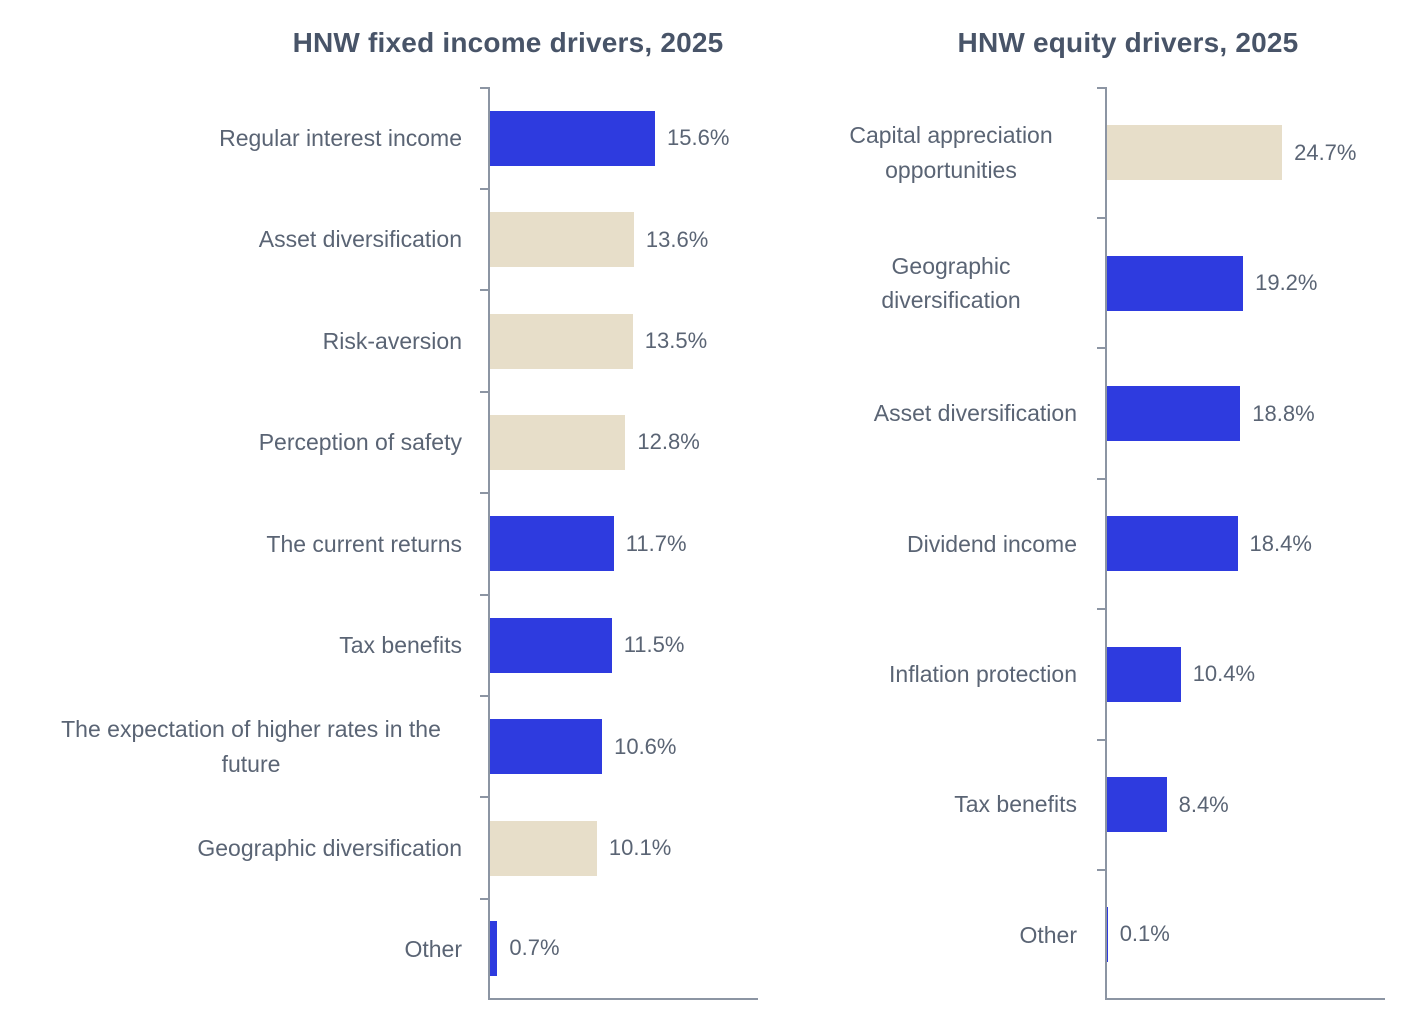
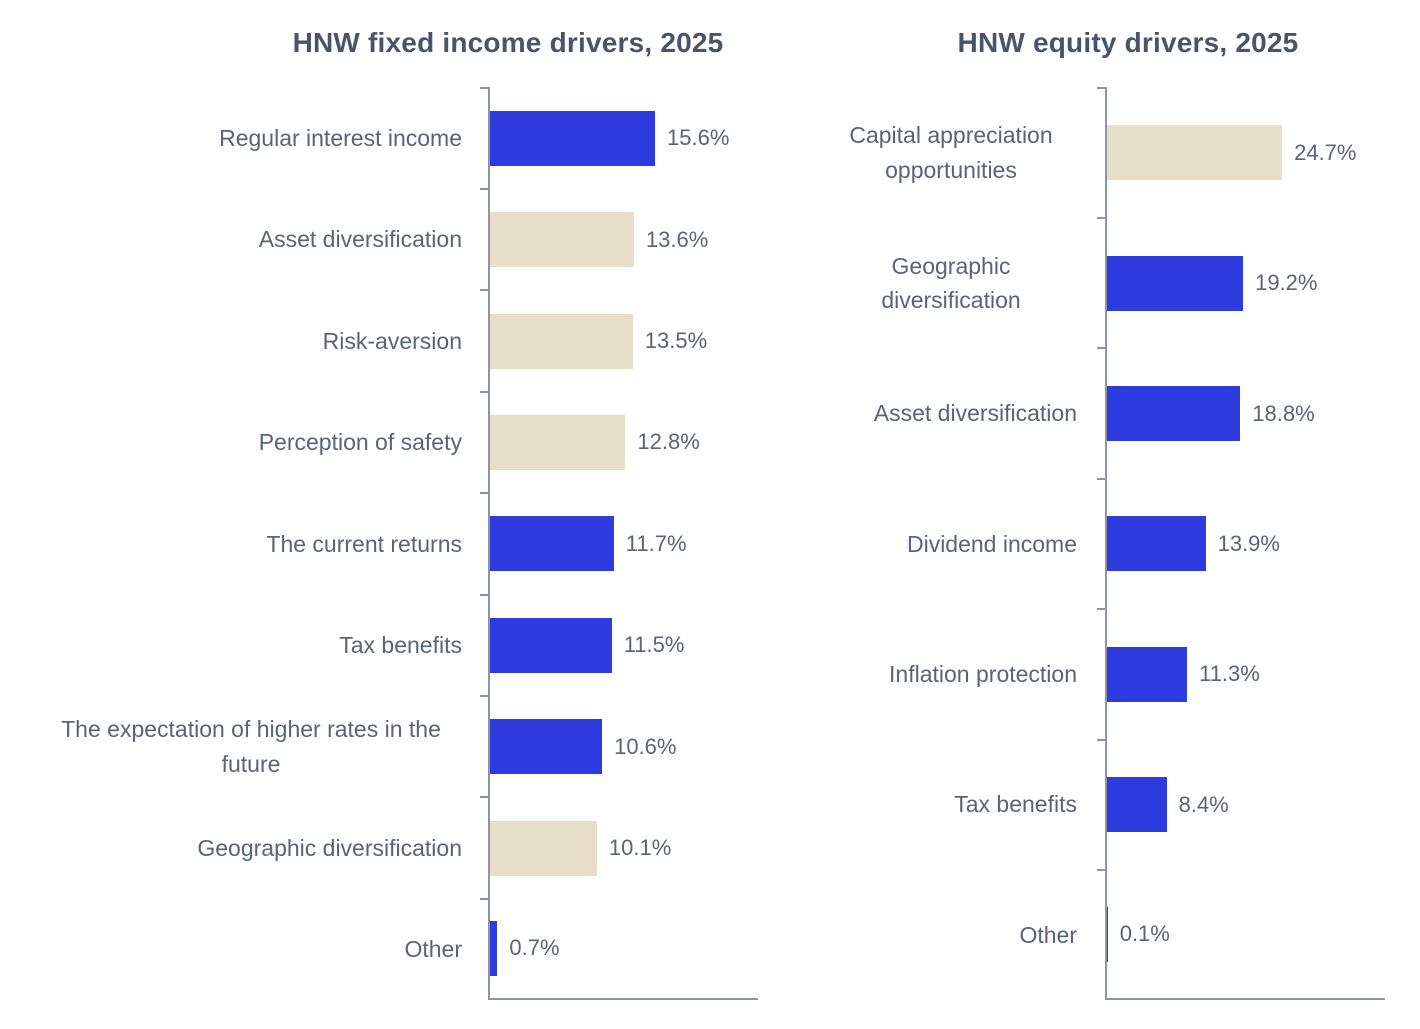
HNW equity drivers, 2025/Dividend income: 18.4% -> 13.9%
HNW equity drivers, 2025/Inflation protection: 10.4% -> 11.3%
